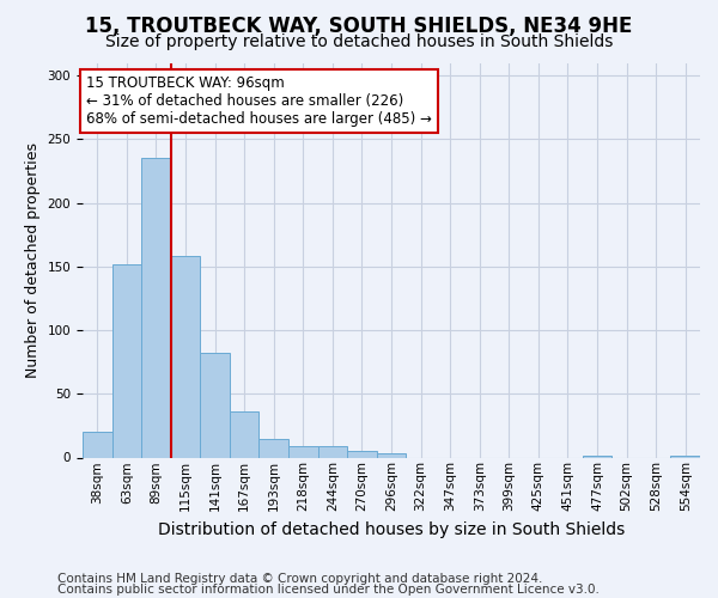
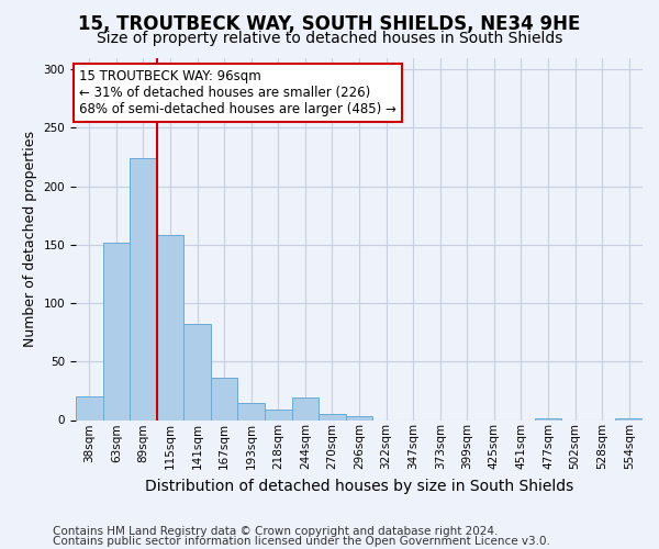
89sqm: 235 -> 224
244sqm: 9 -> 19
